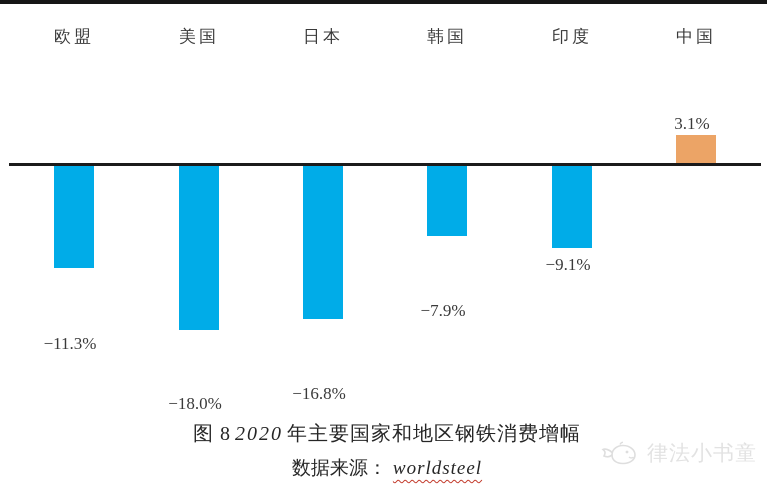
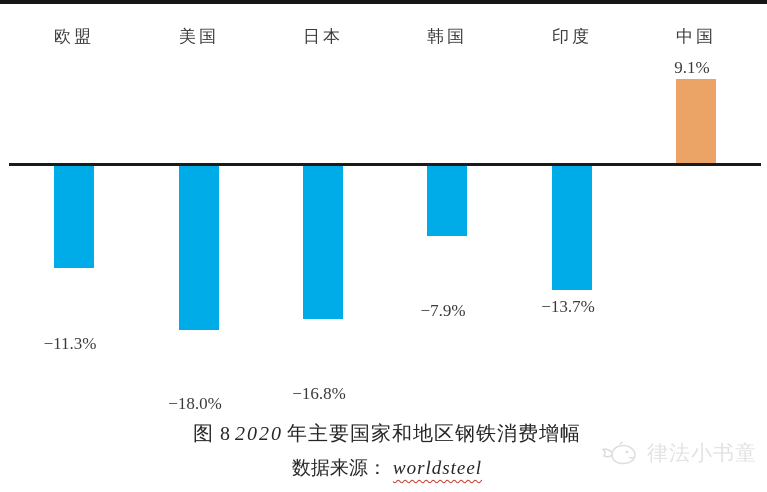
印度: −9.1% -> −13.7%
中国: 3.1% -> 9.1%
